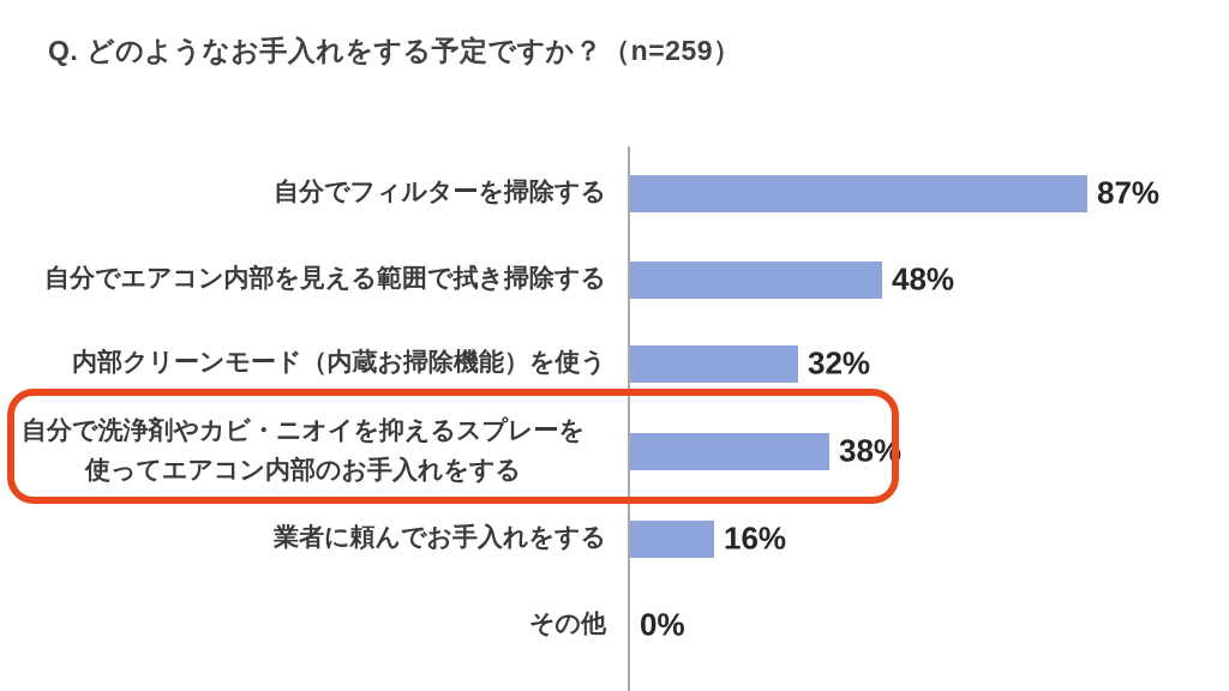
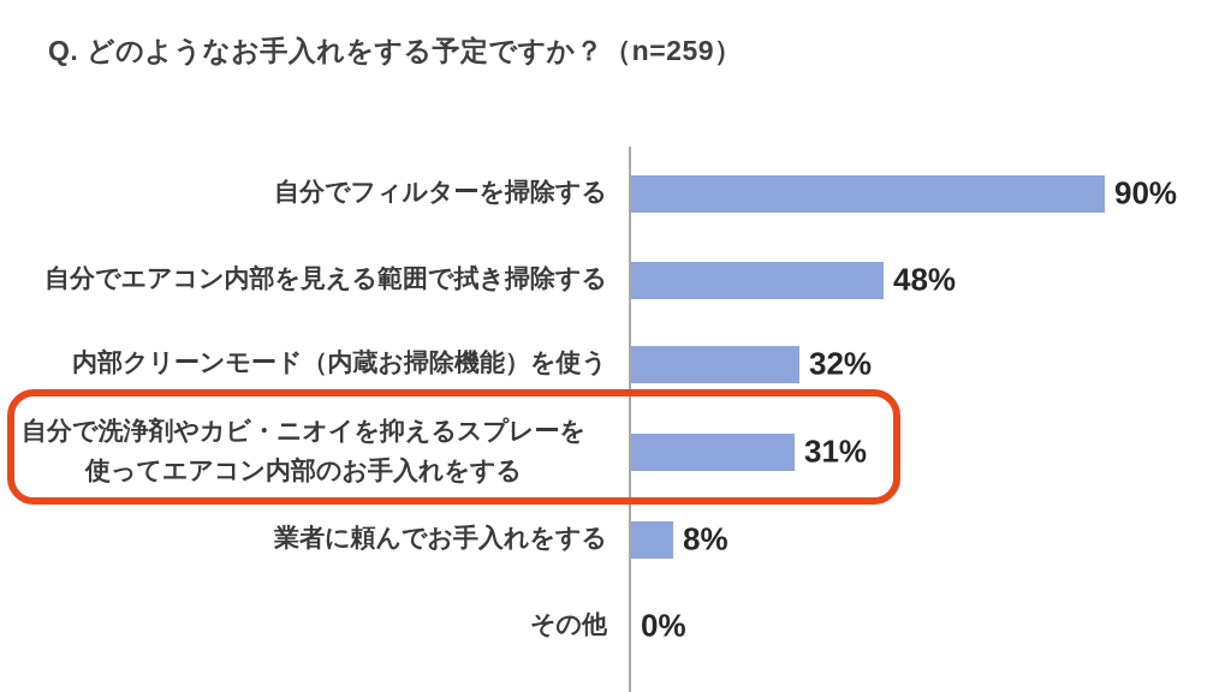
自分でフィルターを掃除する: 87% -> 90%
自分で洗浄剤やカビ・ニオイを抑えるスプレーを 使ってエアコン内部のお手入れをする: 38% -> 31%
業者に頼んでお手入れをする: 16% -> 8%
